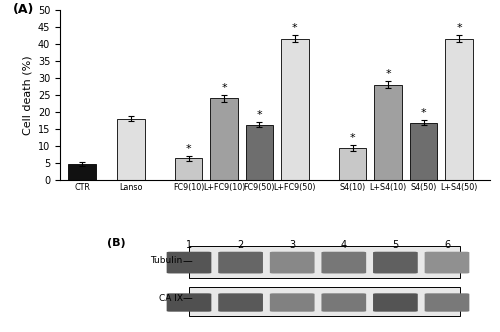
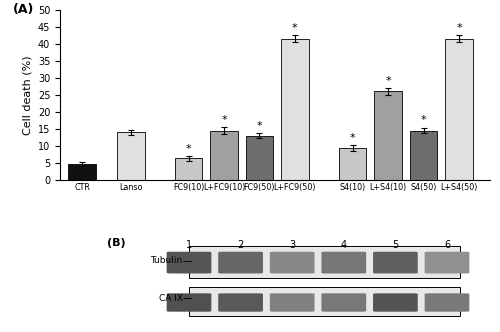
Lanso: 18.0 -> 14.0
L+FC9(10): 24.0 -> 14.5
FC9(50): 16.2 -> 13.0
L+S4(10): 28.0 -> 26.0
S4(50): 16.8 -> 14.5
